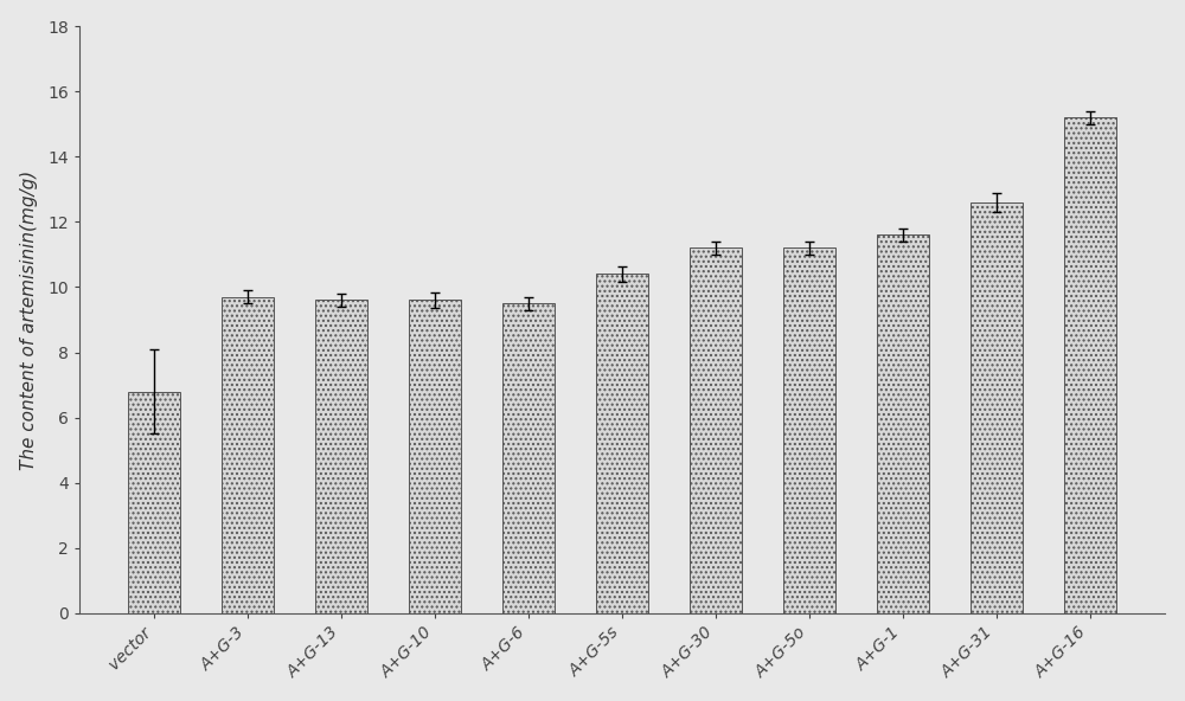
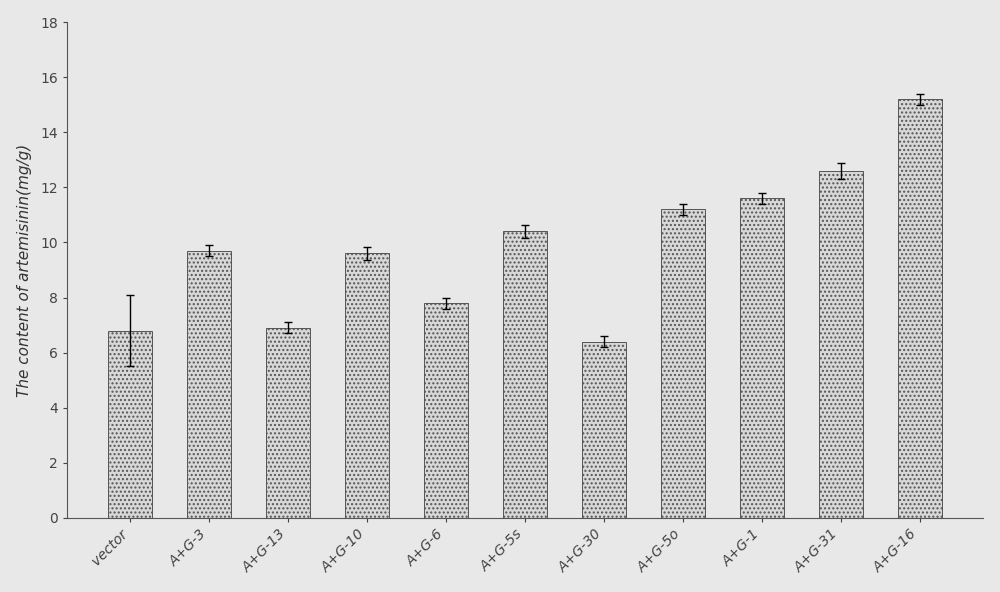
A+G-13: 9.6 -> 6.9
A+G-6: 9.5 -> 7.8
A+G-30: 11.2 -> 6.4
